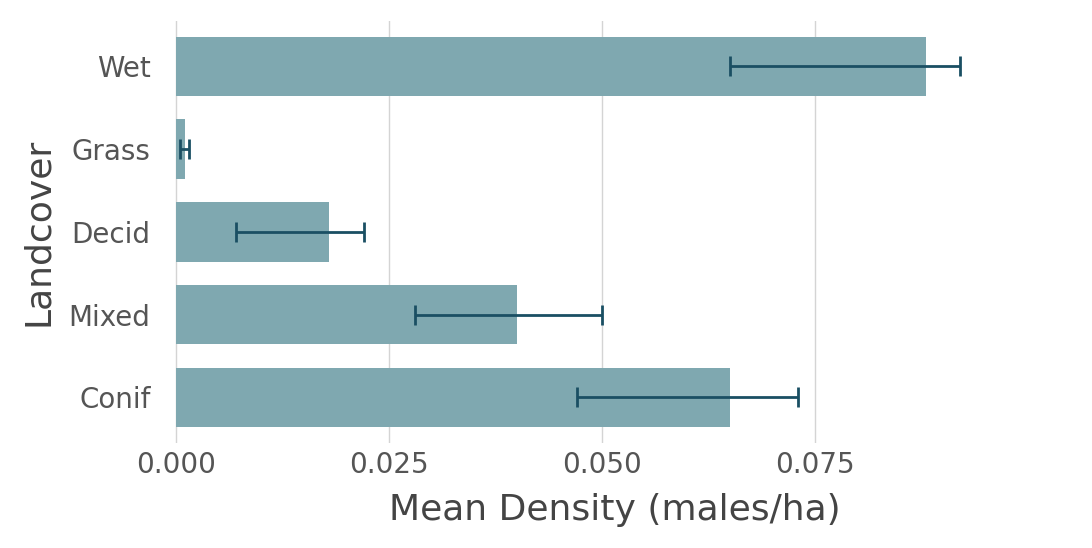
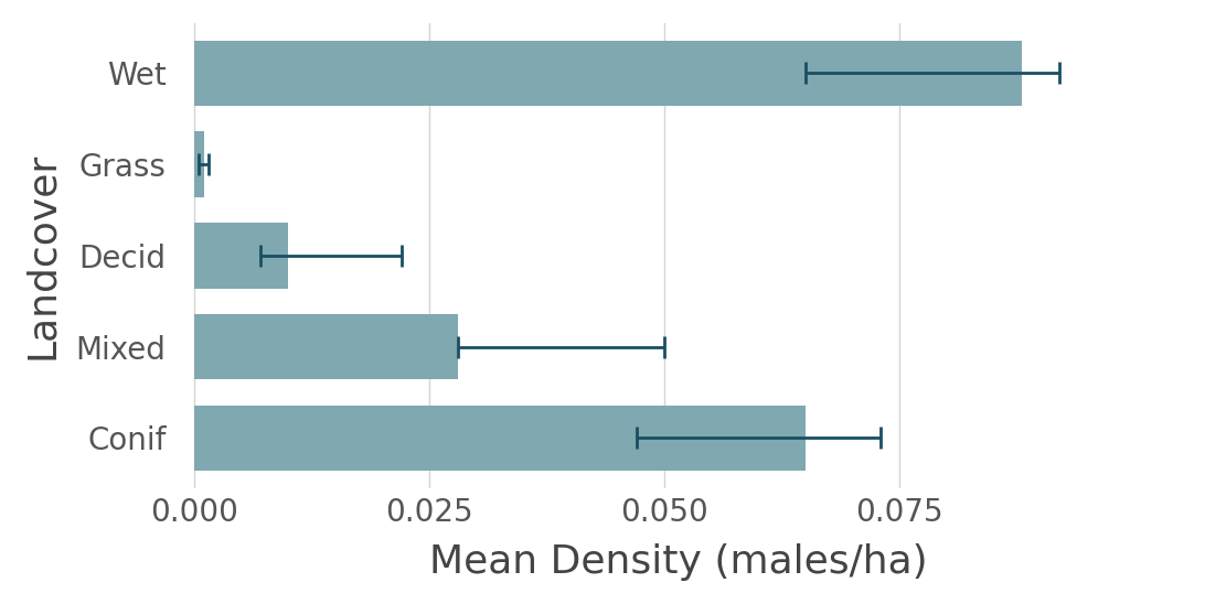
Decid: 0.018 -> 0.010
Mixed: 0.040 -> 0.028
